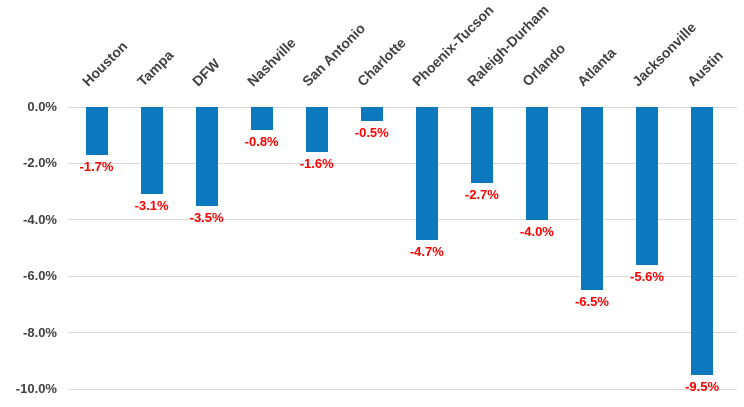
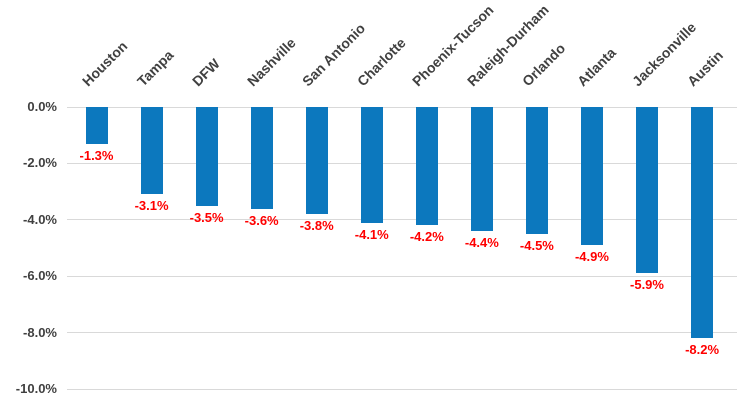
Houston: -1.7% -> -1.3%
Nashville: -0.8% -> -3.6%
San Antonio: -1.6% -> -3.8%
Charlotte: -0.5% -> -4.1%
Phoenix-Tucson: -4.7% -> -4.2%
Raleigh-Durham: -2.7% -> -4.4%
Orlando: -4.0% -> -4.5%
Atlanta: -6.5% -> -4.9%
Jacksonville: -5.6% -> -5.9%
Austin: -9.5% -> -8.2%
